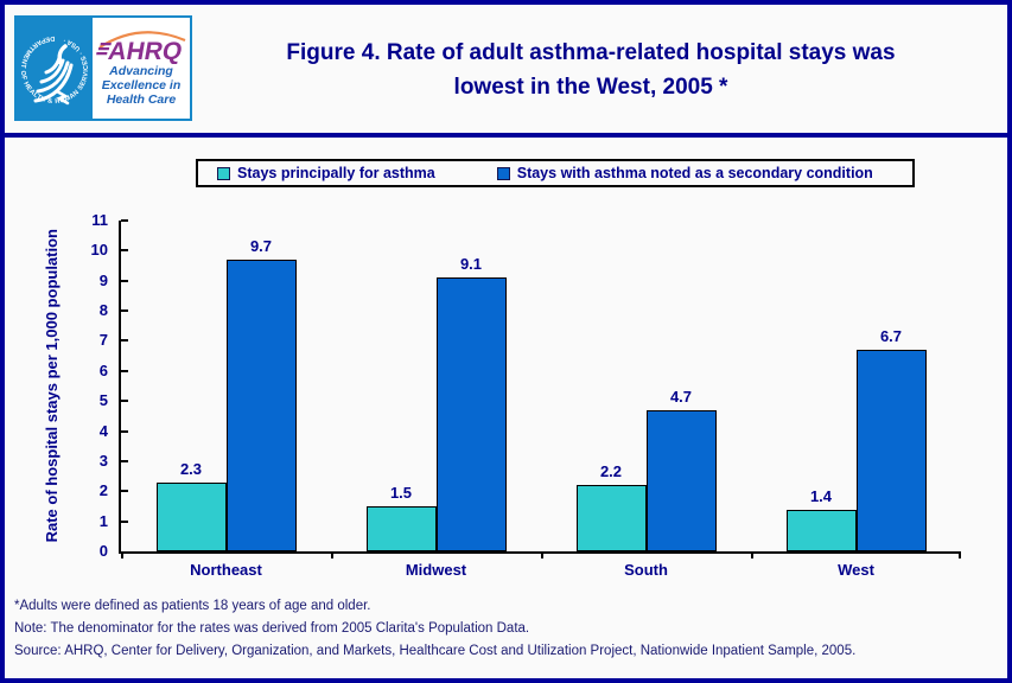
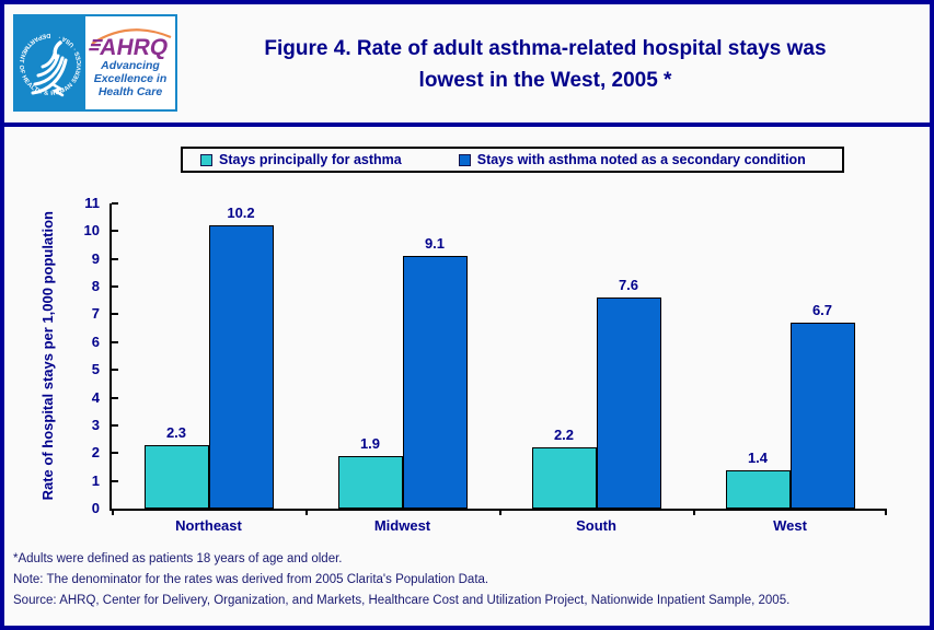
Stays with asthma noted as a secondary condition/Northeast: 9.7 -> 10.2
Stays principally for asthma/Midwest: 1.5 -> 1.9
Stays with asthma noted as a secondary condition/South: 4.7 -> 7.6
